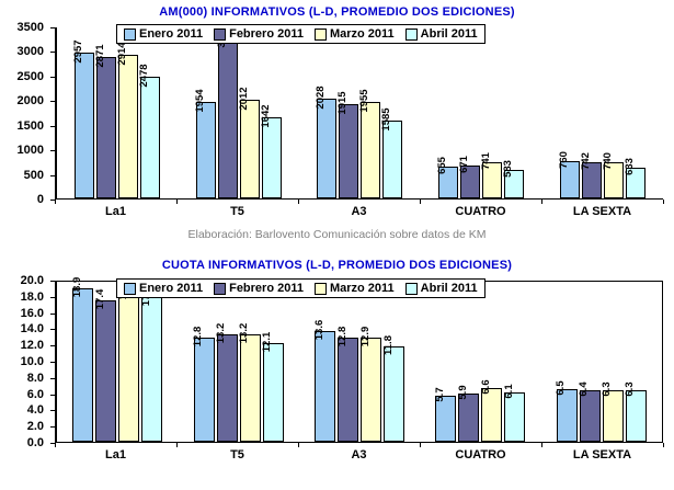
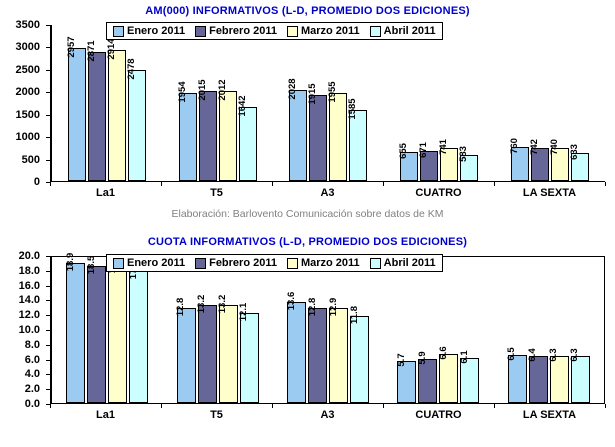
AM(000) INFORMATIVOS (L-D, PROMEDIO DOS EDICIONES)/Febrero 2011/T5: 3281 -> 2015
CUOTA INFORMATIVOS (L-D, PROMEDIO DOS EDICIONES)/Febrero 2011/La1: 17.4 -> 18.5
